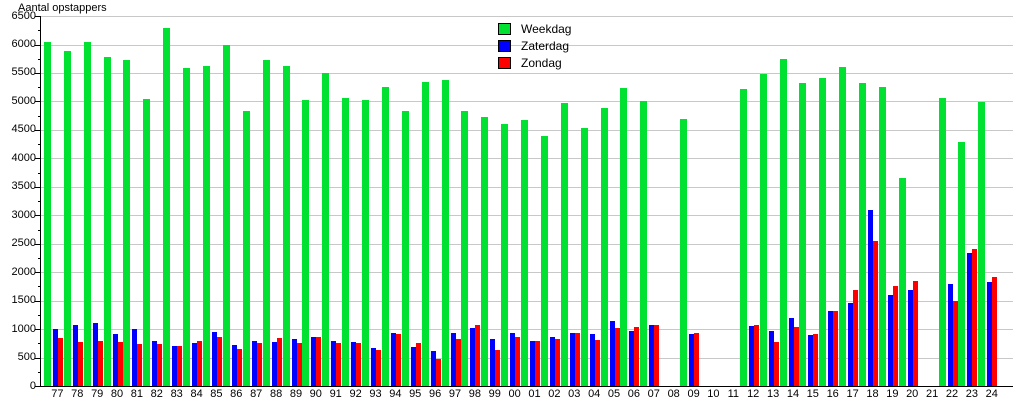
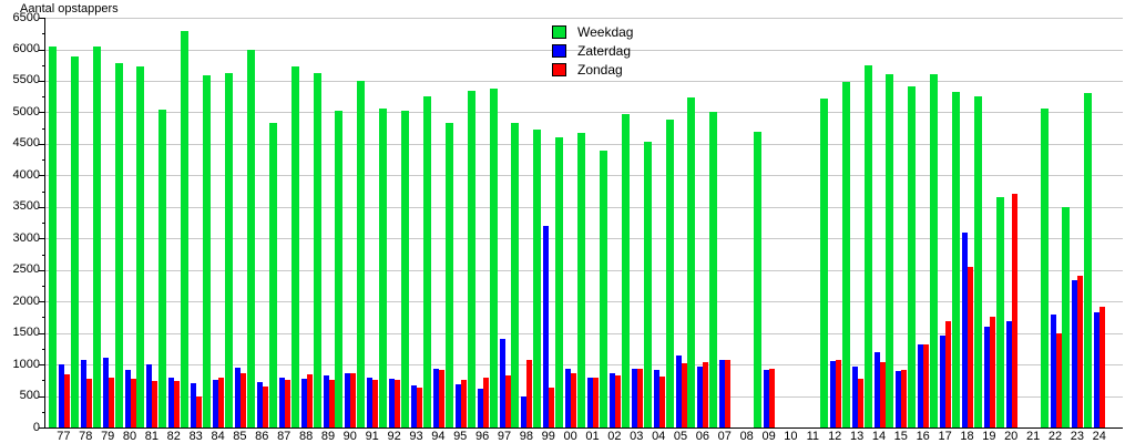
Zondag/83: 700 -> 500
Zondag/96: 500 -> 800
Zaterdag/97: 900 -> 1400
Zaterdag/98: 1000 -> 500
Zaterdag/99: 800 -> 3200
Weekdag/15: 5300 -> 5600
Zondag/20: 1800 -> 3700
Weekdag/23: 4300 -> 3500
Weekdag/24: 5000 -> 5300
